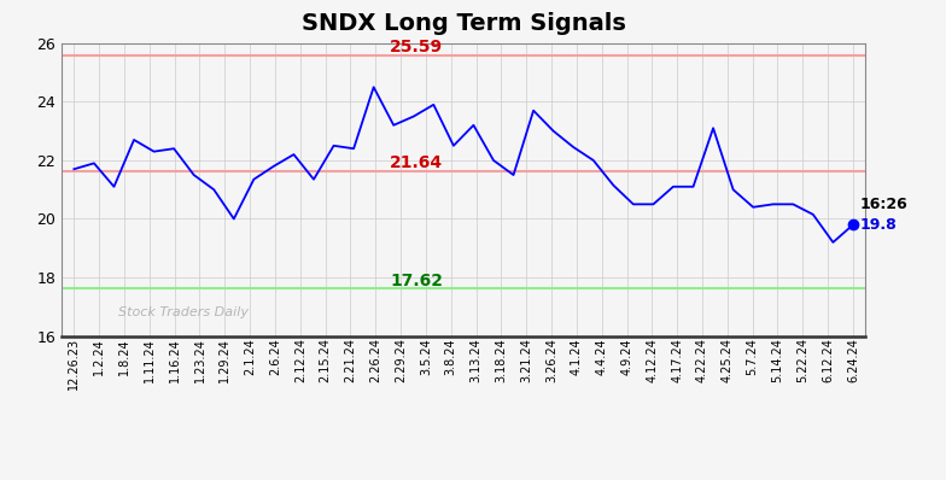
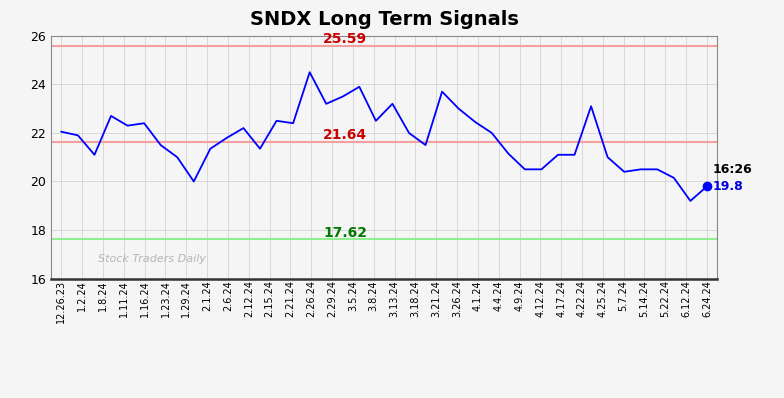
12.26.23: 21.70 -> 22.05
